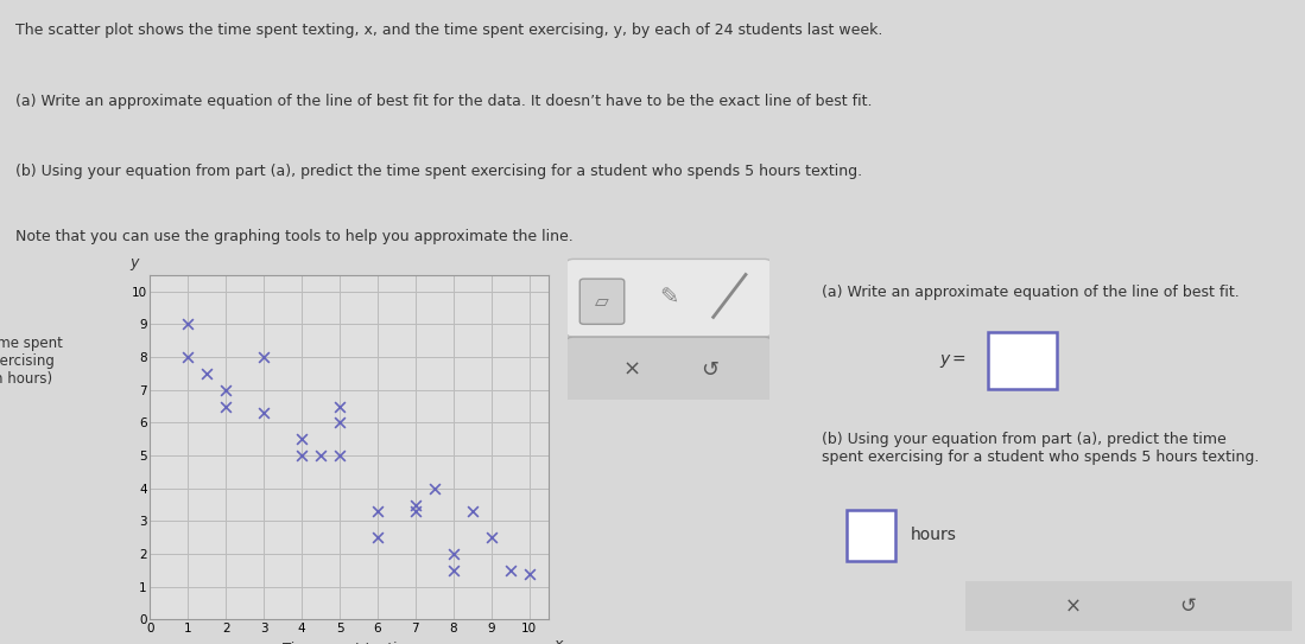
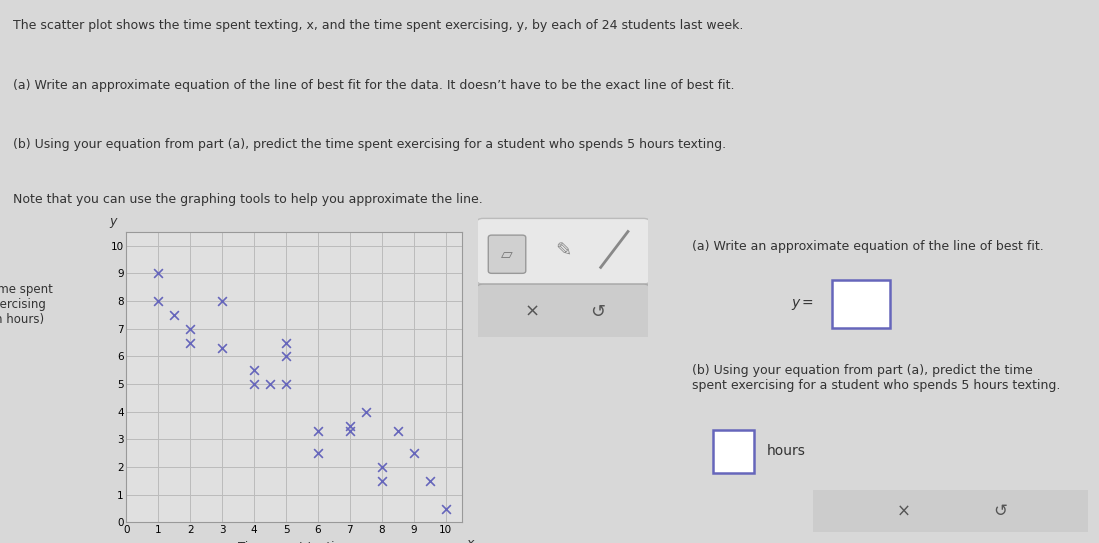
10: 1.4 -> 0.5
